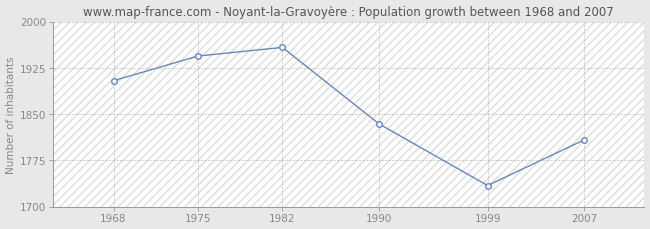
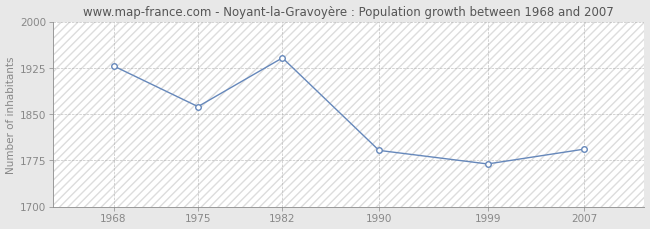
1968: 1904 -> 1928
1975: 1944 -> 1862
1982: 1958 -> 1941
1990: 1834 -> 1791
1999: 1734 -> 1769
2007: 1808 -> 1793
